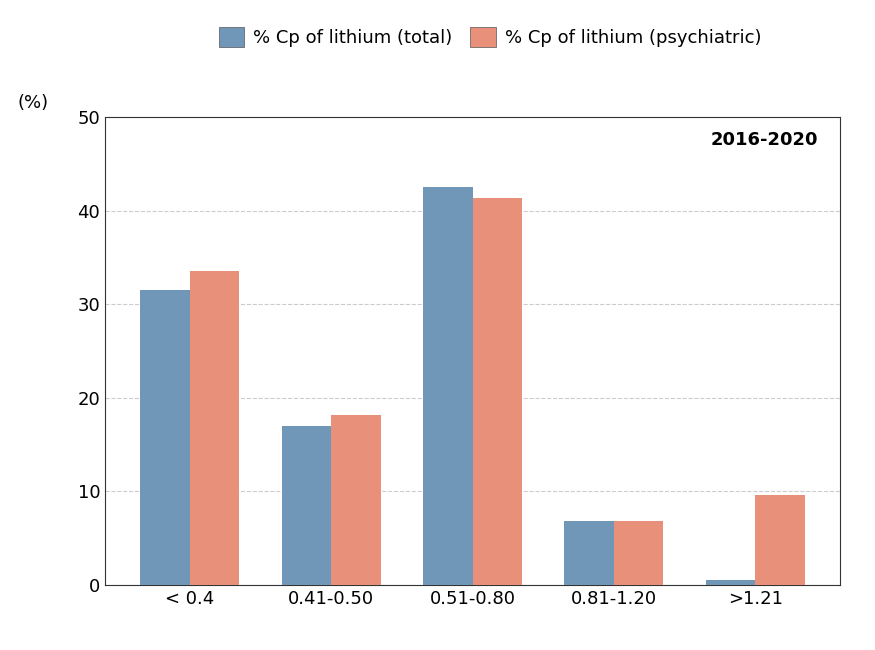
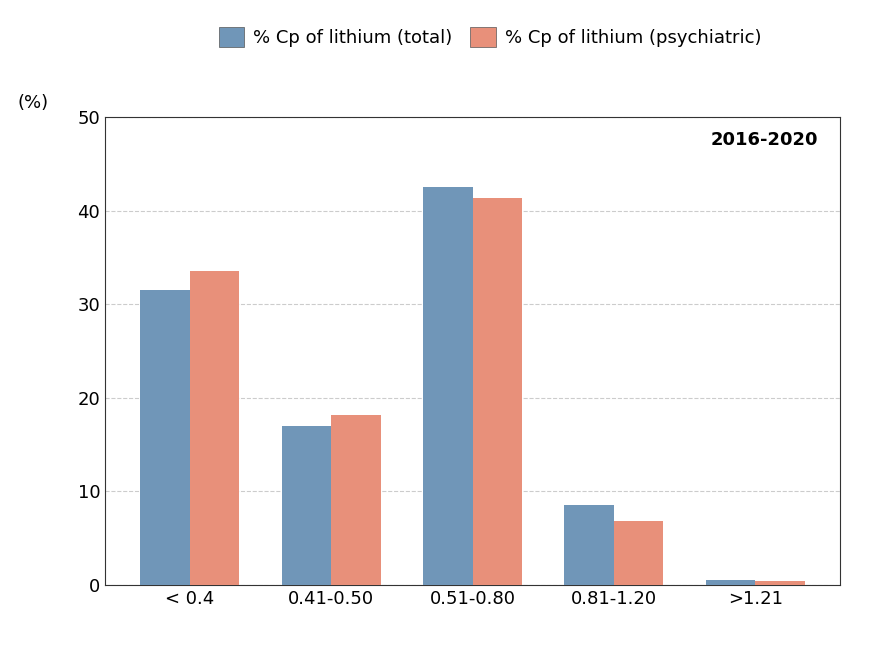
% Cp of lithium (total)/0.81-1.20: 6.8 -> 8.5
% Cp of lithium (psychiatric)/>1.21: 9.6 -> 0.4
